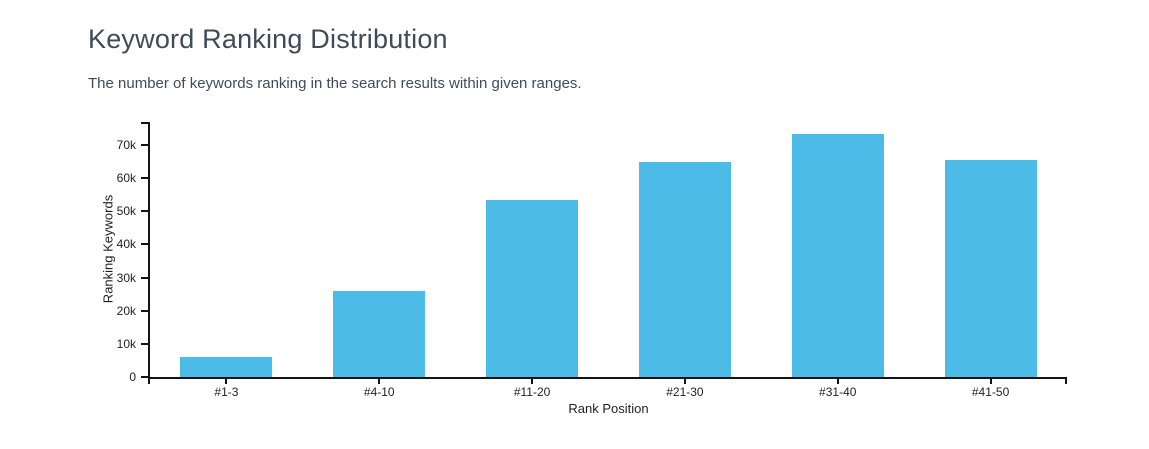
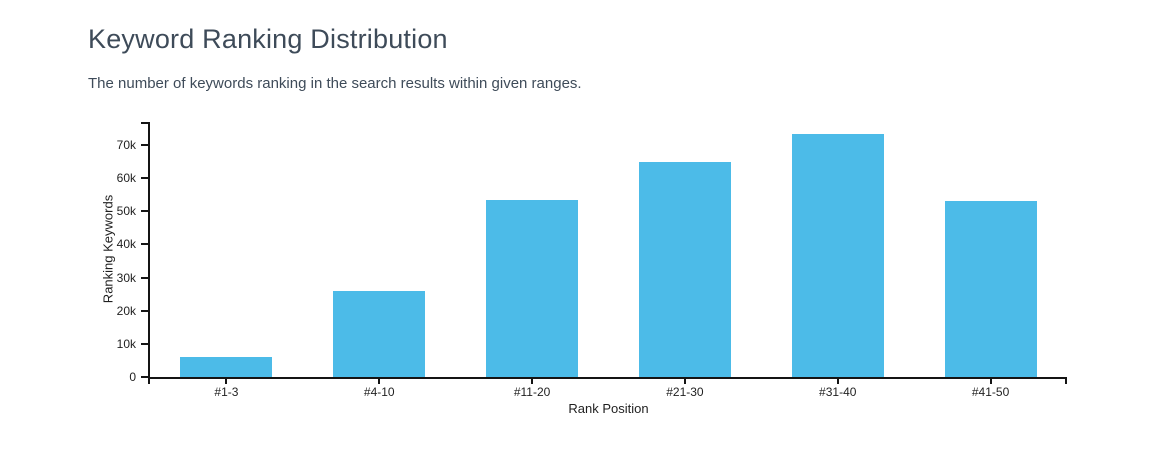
#41-50: 66k -> 53k
